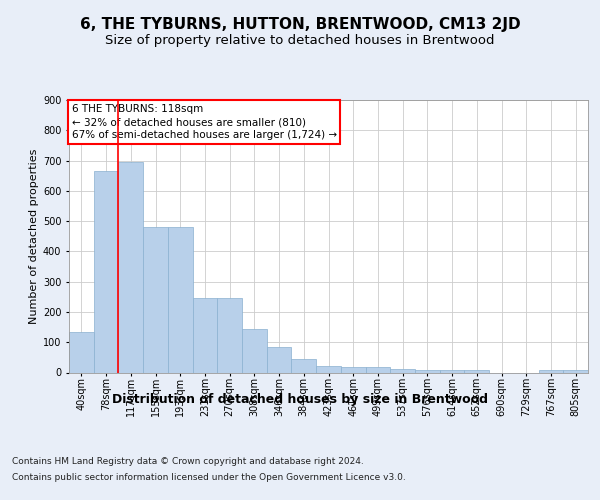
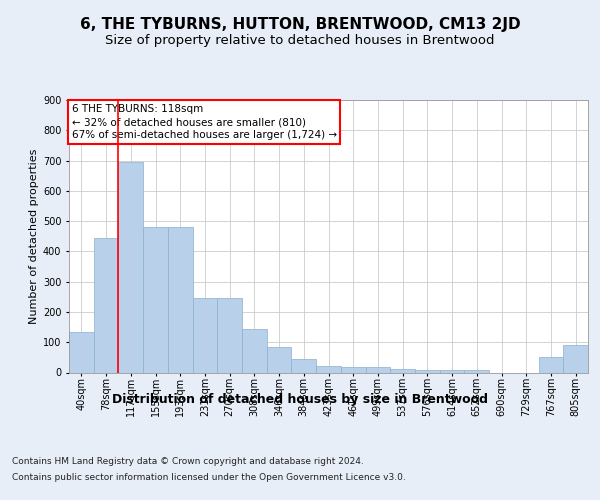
78sqm: 665 -> 445
767sqm: 8 -> 50
805sqm: 8 -> 90
